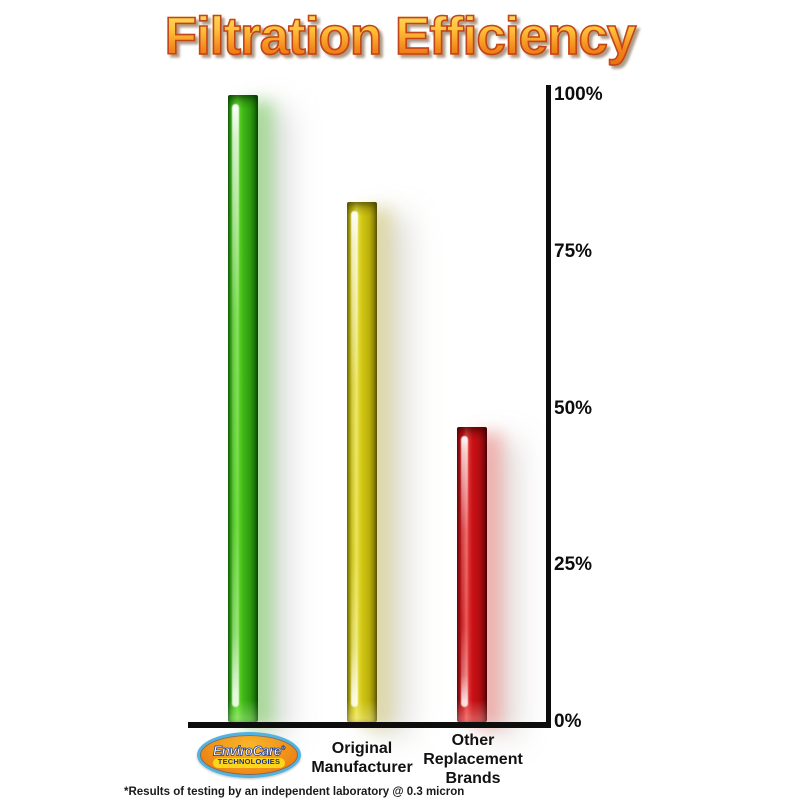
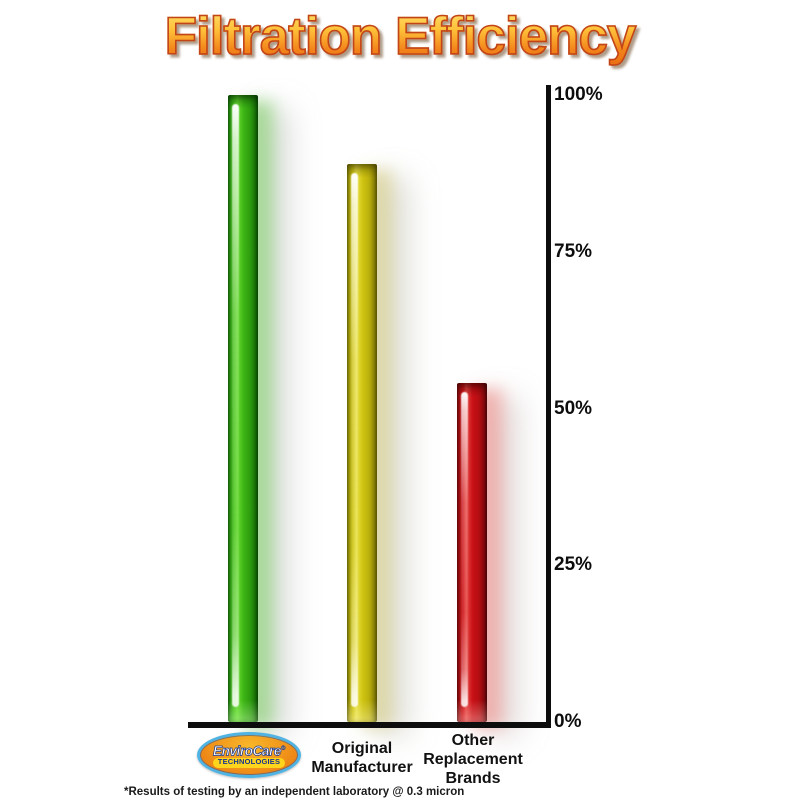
Original Manufacturer: 83% -> 89%
Other Replacement Brands: 47% -> 54%
